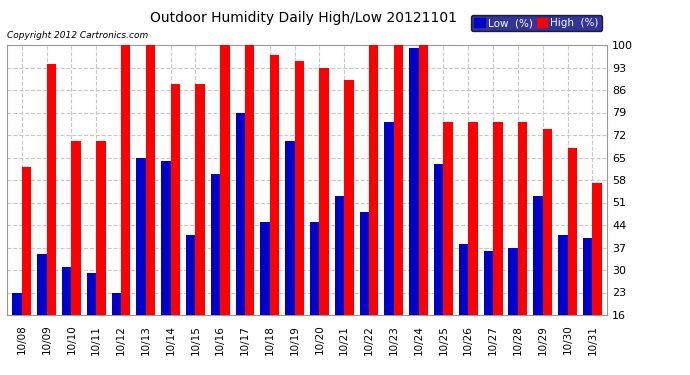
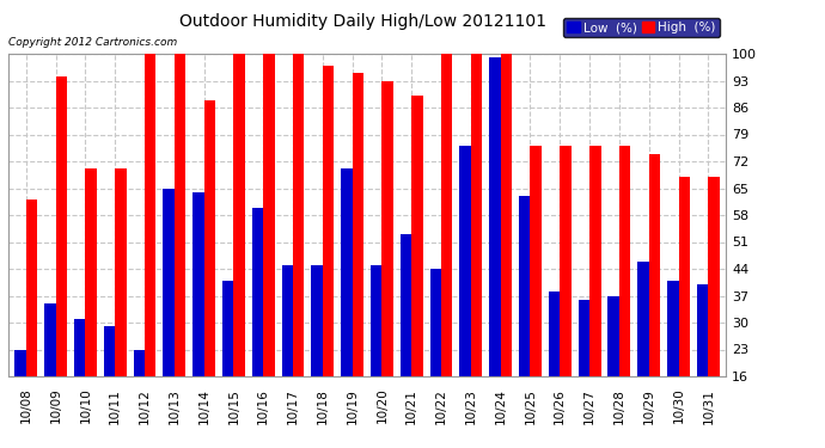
High (%)/10/15: 88 -> 100
Low (%)/10/17: 79 -> 45
Low (%)/10/22: 48 -> 44
Low (%)/10/29: 53 -> 46
High (%)/10/31: 57 -> 68
